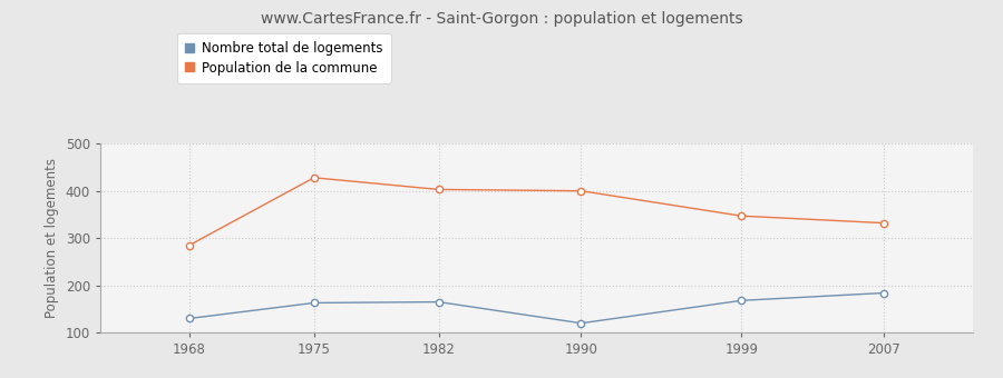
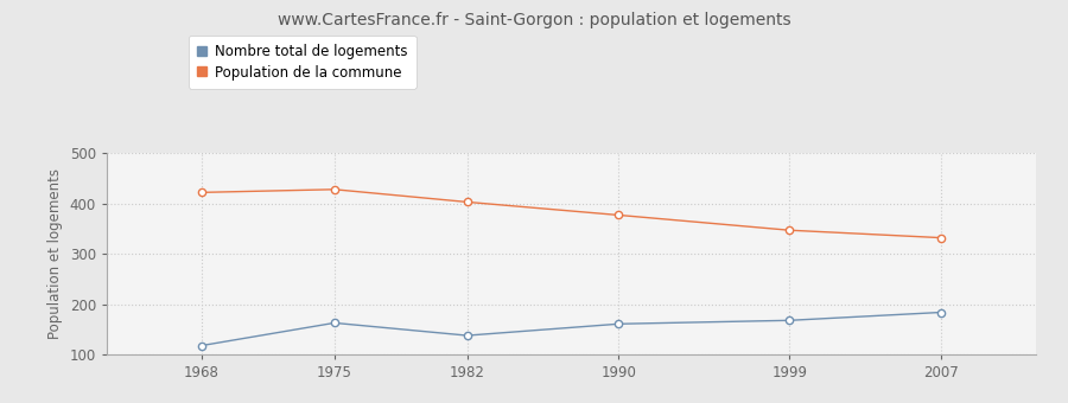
Nombre total de logements/1968: 130 -> 118
Population de la commune/1968: 285 -> 422
Nombre total de logements/1982: 165 -> 138
Nombre total de logements/1990: 120 -> 161
Population de la commune/1990: 400 -> 377
